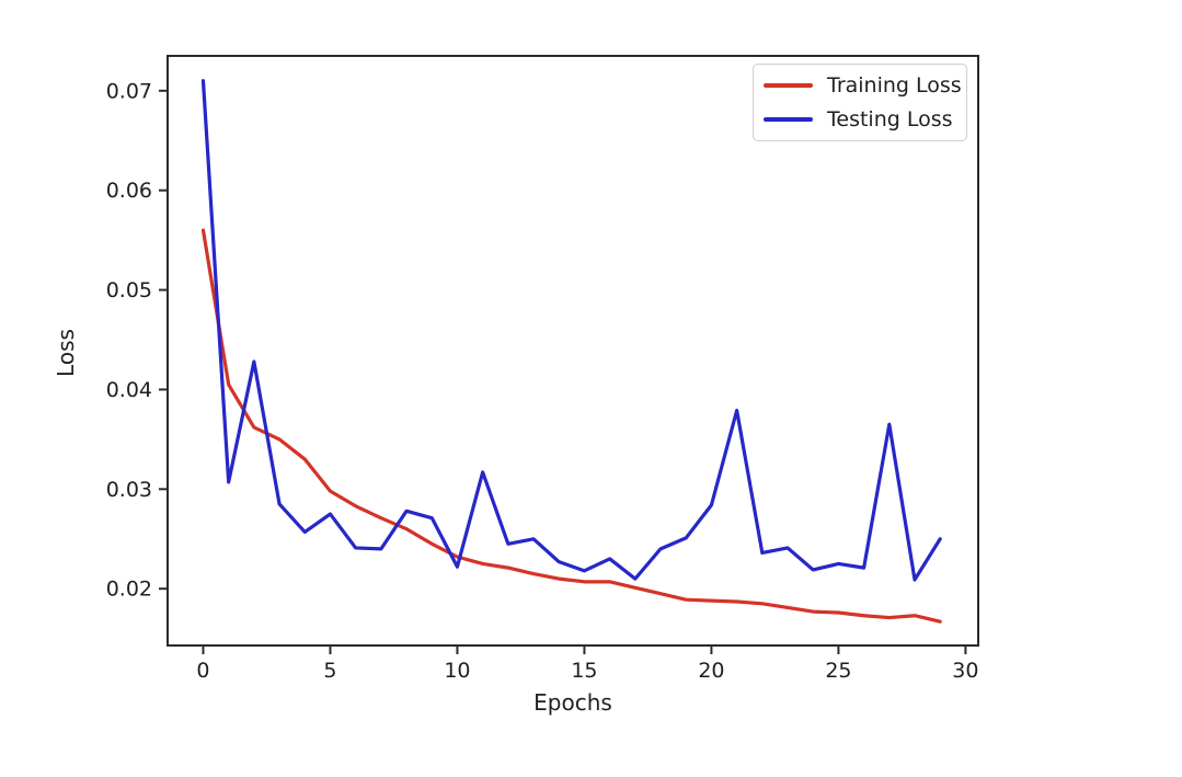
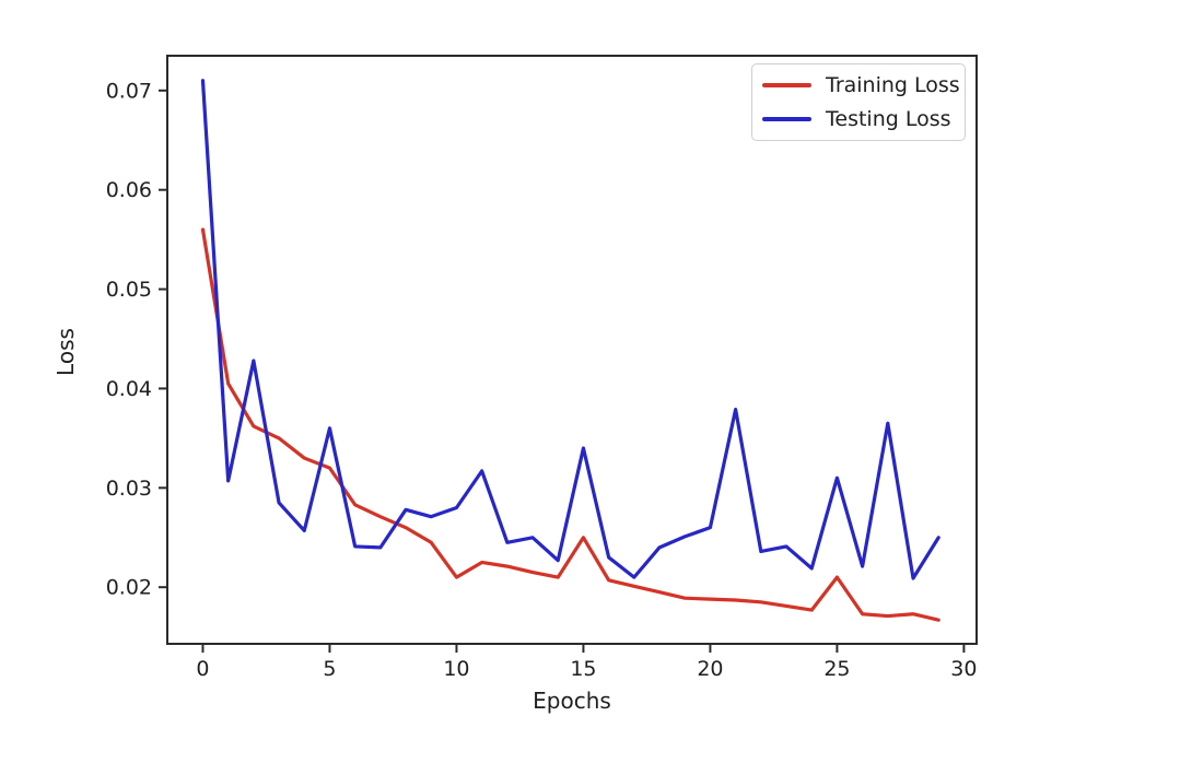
Training Loss/5: 0.030 -> 0.032
Testing Loss/5: 0.028 -> 0.036
Training Loss/10: 0.023 -> 0.021
Testing Loss/10: 0.022 -> 0.028
Training Loss/15: 0.021 -> 0.025
Testing Loss/15: 0.022 -> 0.034
Testing Loss/20: 0.028 -> 0.026
Training Loss/25: 0.018 -> 0.021
Testing Loss/25: 0.022 -> 0.031
